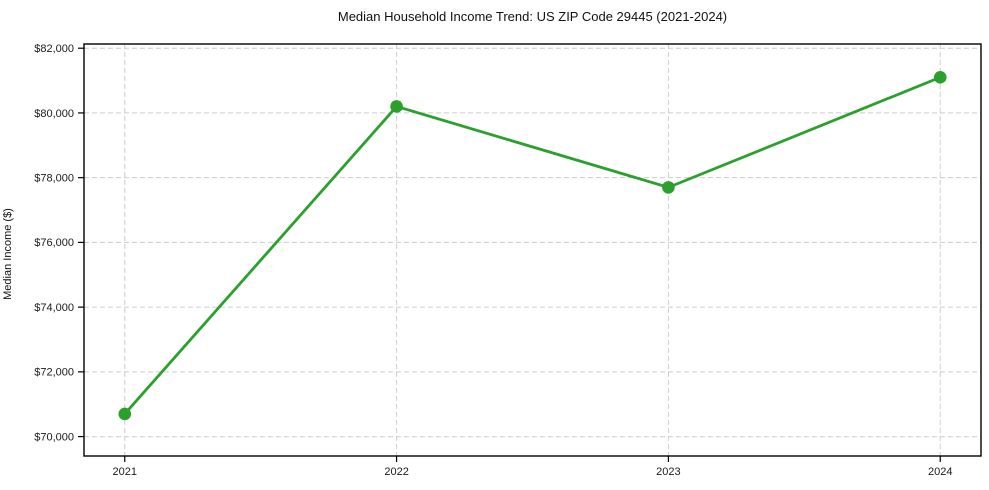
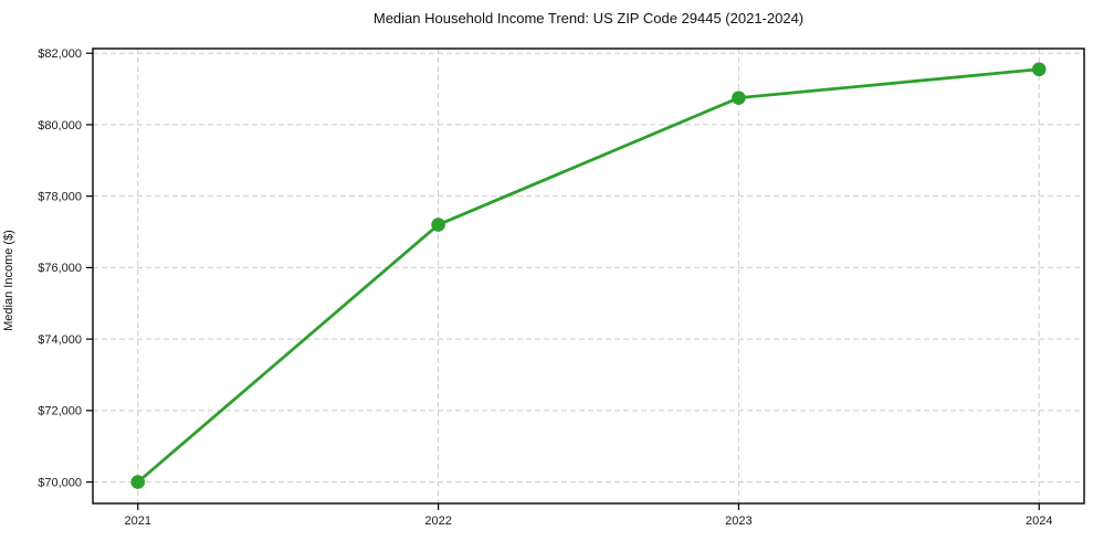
2021: $70700 -> $70000
2022: $80200 -> $77200
2023: $77700 -> $80800
2024: $81100 -> $81600
